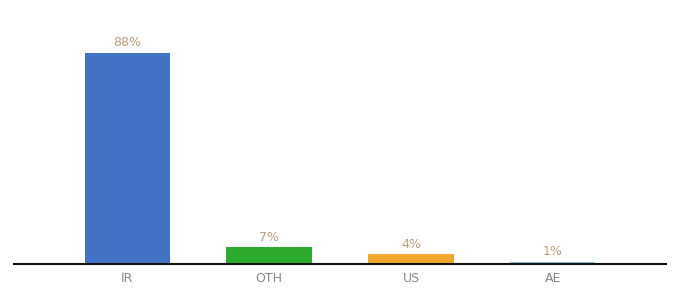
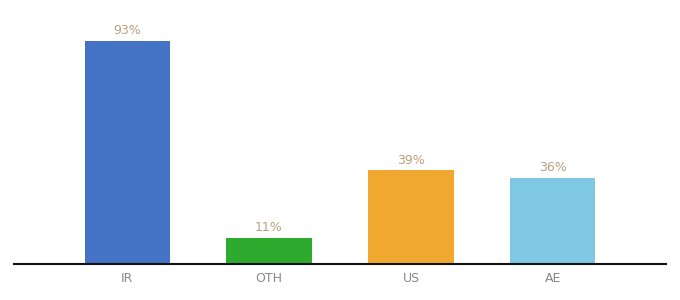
IR: 88% -> 93%
OTH: 7% -> 11%
US: 4% -> 39%
AE: 1% -> 36%
